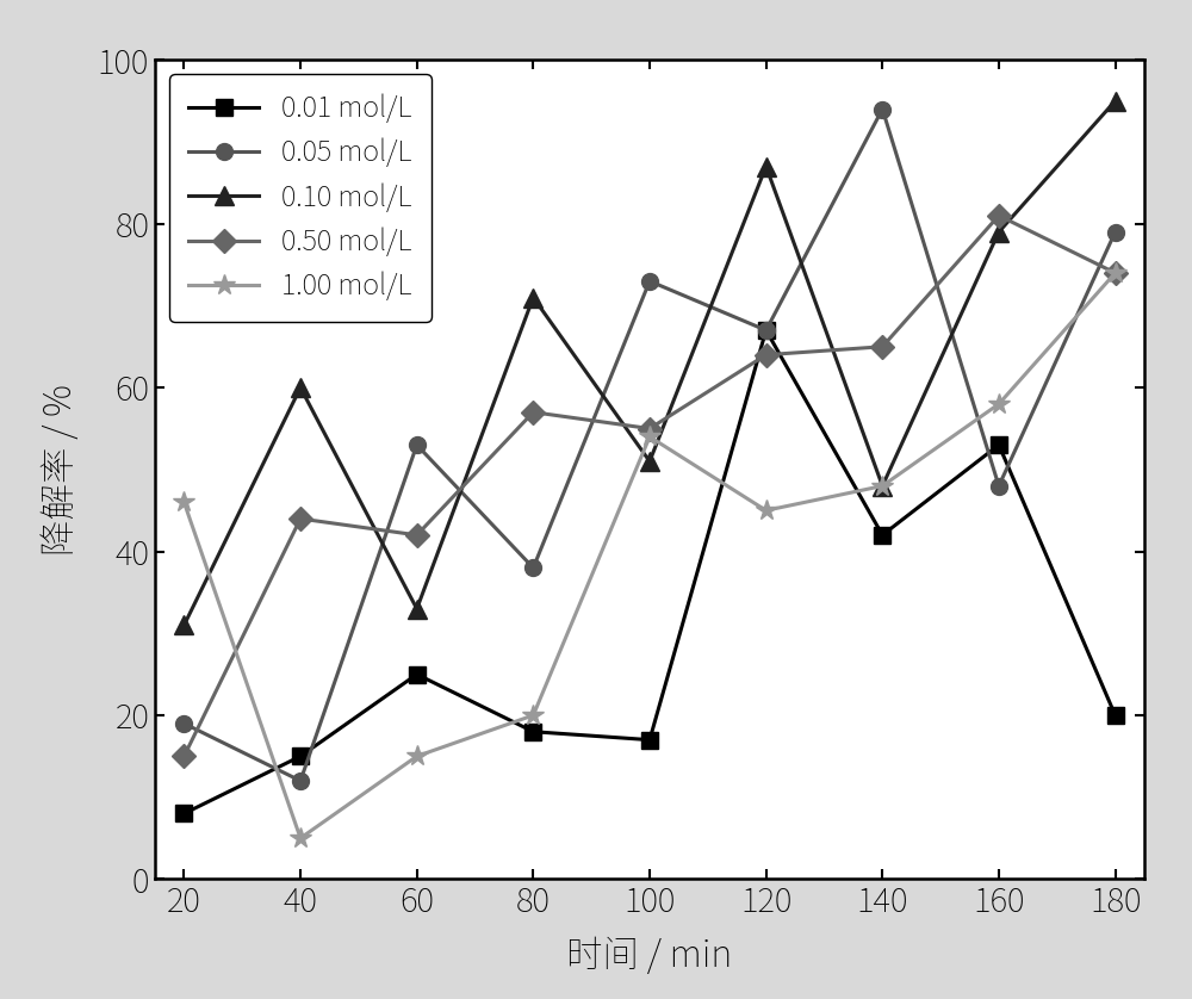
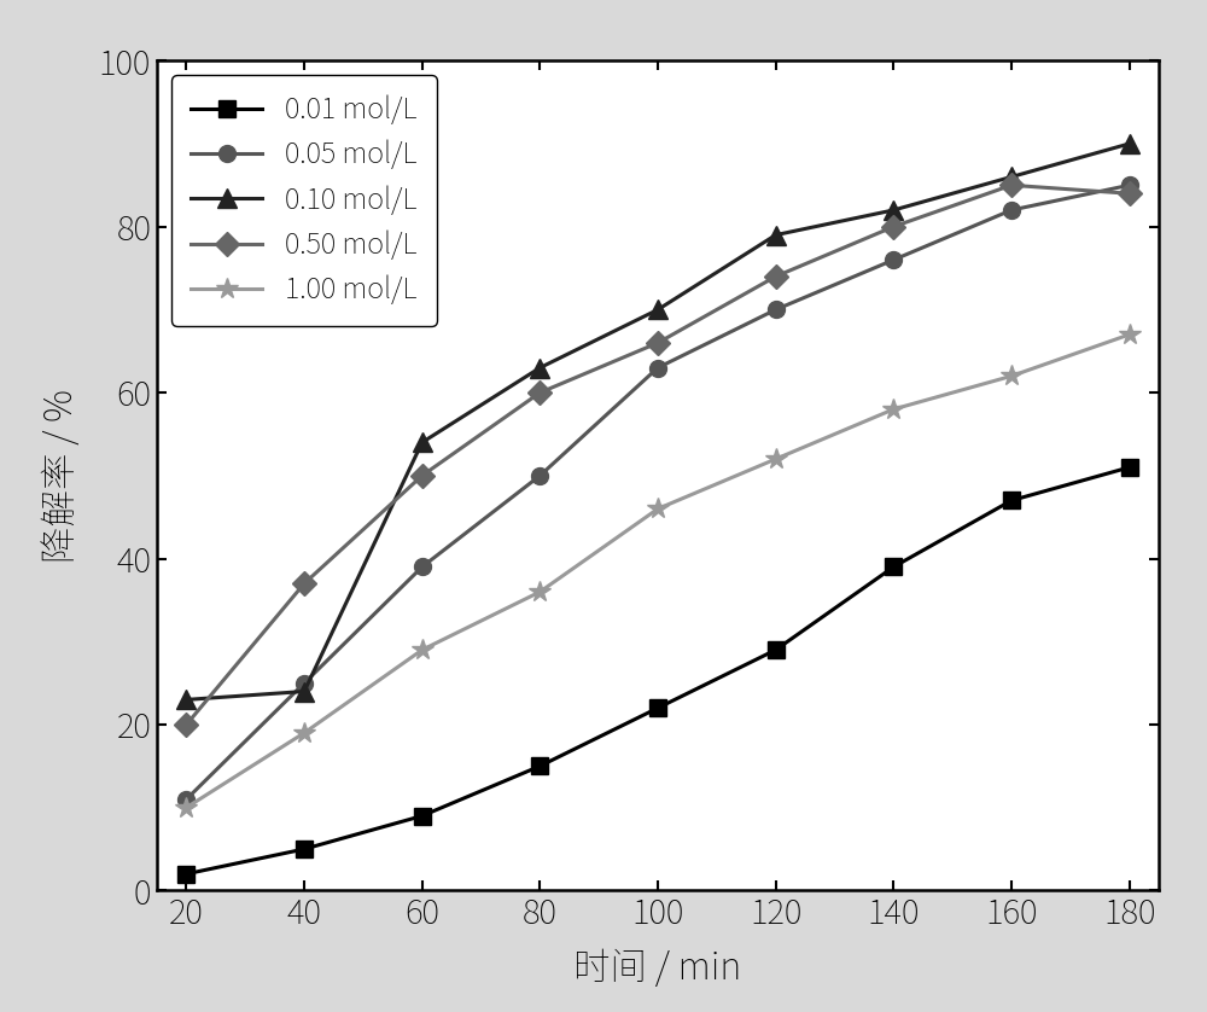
0.01 mol/L/20: 8 -> 2
0.05 mol/L/20: 19 -> 11
0.10 mol/L/20: 31 -> 23
0.50 mol/L/20: 15 -> 20
1.00 mol/L/20: 46 -> 10
0.01 mol/L/40: 15 -> 5
0.05 mol/L/40: 12 -> 25
0.10 mol/L/40: 60 -> 24
0.50 mol/L/40: 44 -> 37
1.00 mol/L/40: 5 -> 19
0.01 mol/L/60: 25 -> 9
0.05 mol/L/60: 53 -> 39
0.10 mol/L/60: 33 -> 54
0.50 mol/L/60: 42 -> 50
1.00 mol/L/60: 15 -> 29
0.01 mol/L/80: 18 -> 15
0.05 mol/L/80: 38 -> 50
0.10 mol/L/80: 71 -> 63
0.50 mol/L/80: 57 -> 60
1.00 mol/L/80: 20 -> 36
0.01 mol/L/100: 17 -> 22
0.05 mol/L/100: 73 -> 63
0.10 mol/L/100: 51 -> 70
0.50 mol/L/100: 55 -> 66
1.00 mol/L/100: 54 -> 46
0.01 mol/L/120: 67 -> 29
0.05 mol/L/120: 67 -> 70
0.10 mol/L/120: 87 -> 79
0.50 mol/L/120: 64 -> 74
1.00 mol/L/120: 45 -> 52
0.01 mol/L/140: 42 -> 39
0.05 mol/L/140: 94 -> 76
0.10 mol/L/140: 48 -> 82
0.50 mol/L/140: 65 -> 80
1.00 mol/L/140: 48 -> 58
0.01 mol/L/160: 53 -> 47
0.05 mol/L/160: 48 -> 82
0.10 mol/L/160: 79 -> 86
0.50 mol/L/160: 81 -> 85
1.00 mol/L/160: 58 -> 62
0.01 mol/L/180: 20 -> 51
0.05 mol/L/180: 79 -> 85
0.10 mol/L/180: 95 -> 90
0.50 mol/L/180: 74 -> 84
1.00 mol/L/180: 74 -> 67
